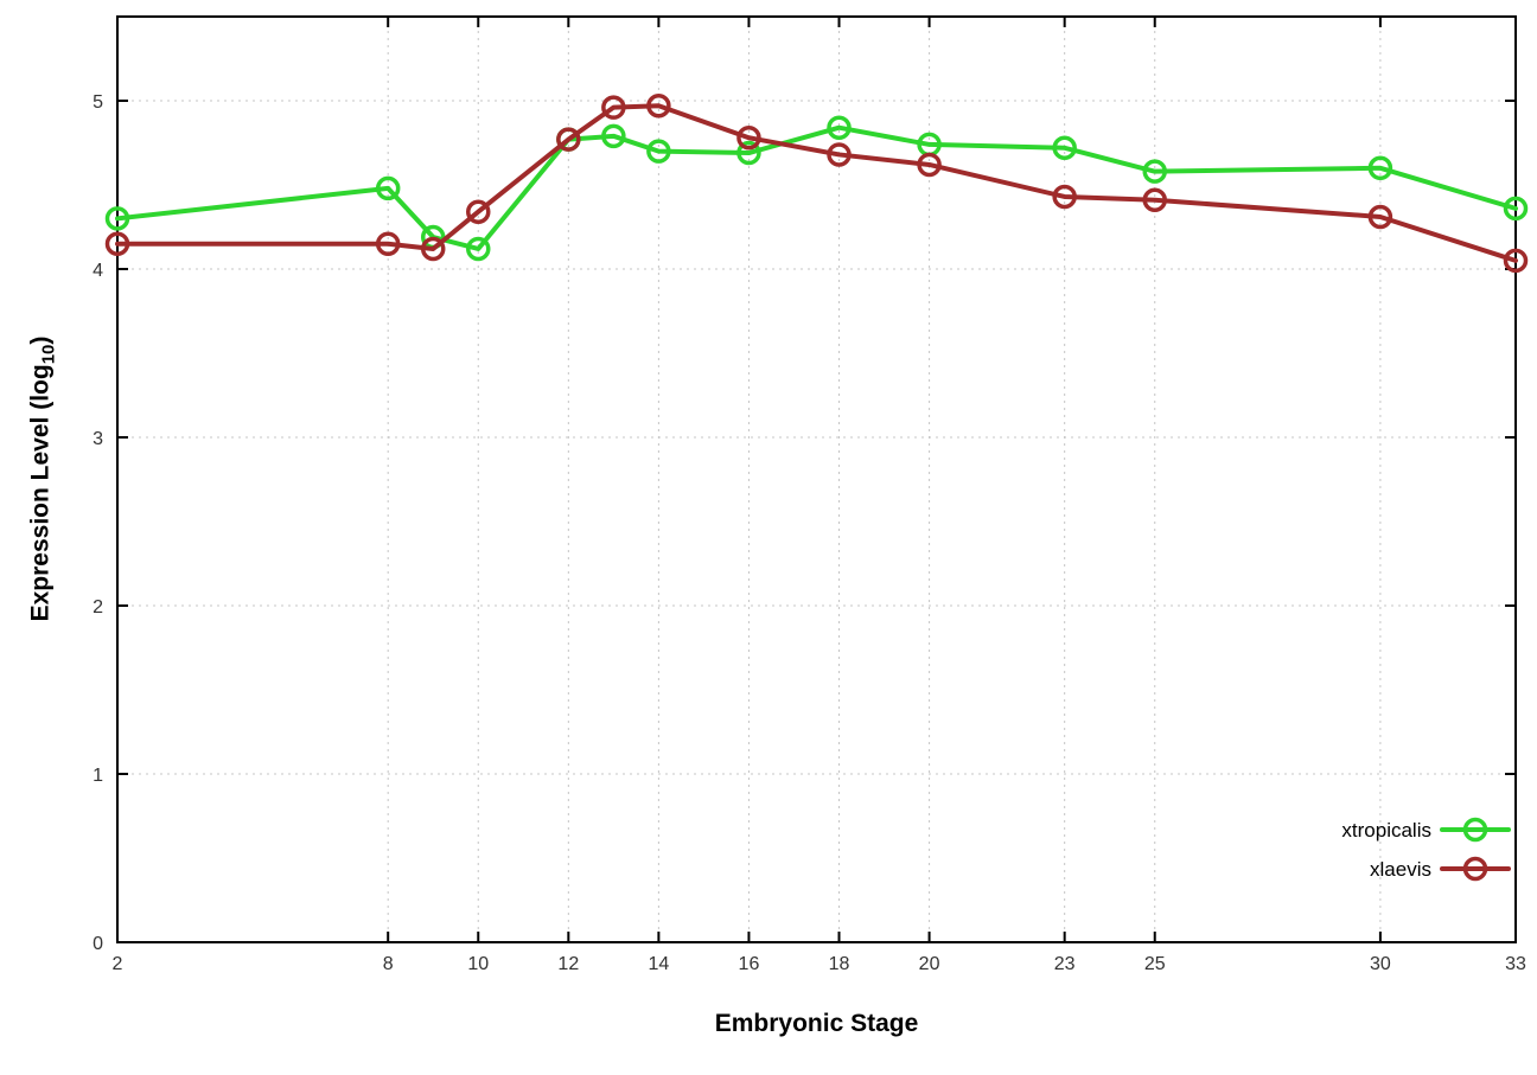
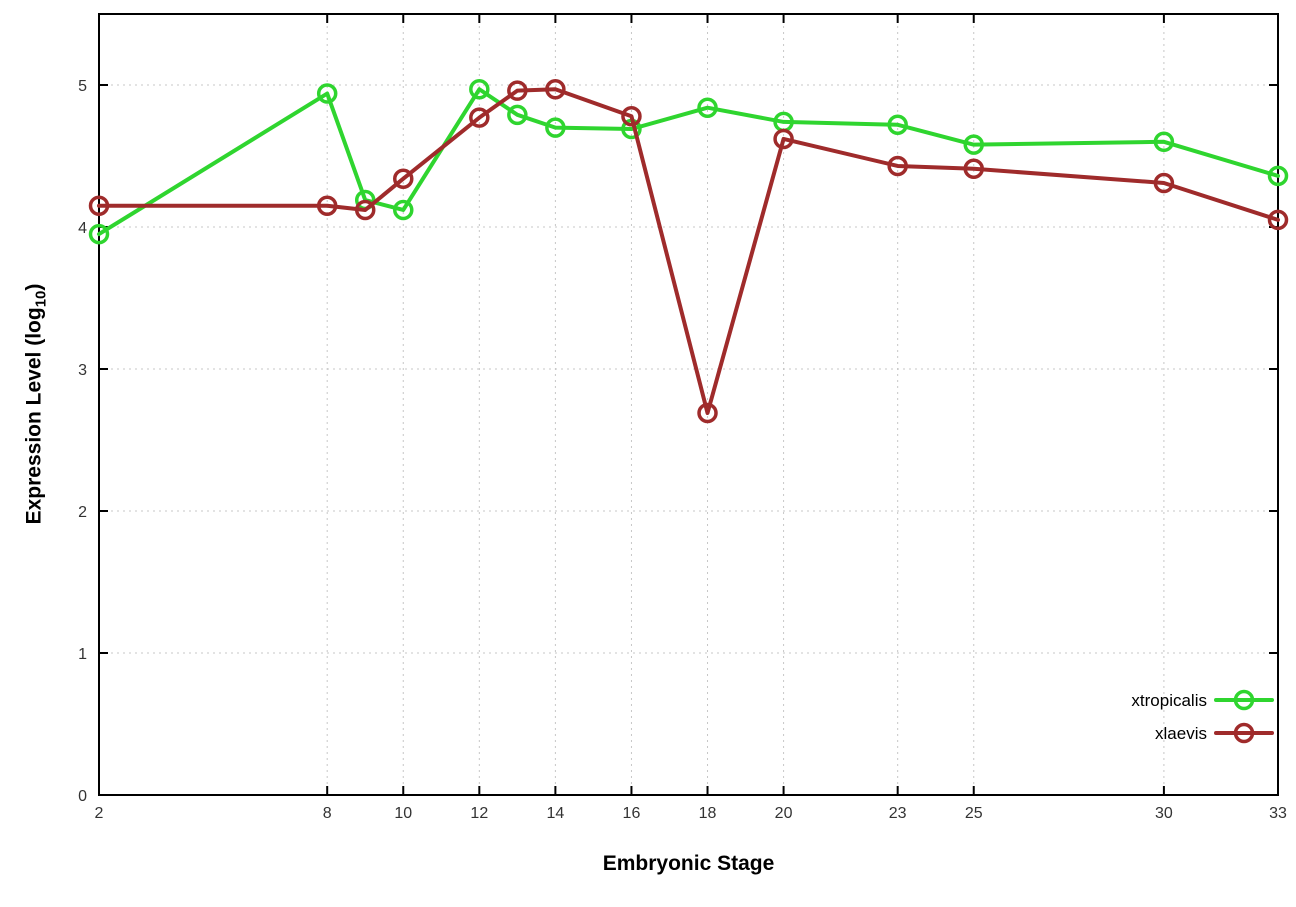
xtropicalis/2: 4.30 -> 3.95
xtropicalis/8: 4.48 -> 4.94
xtropicalis/12: 4.77 -> 4.97
xlaevis/18: 4.68 -> 2.69
